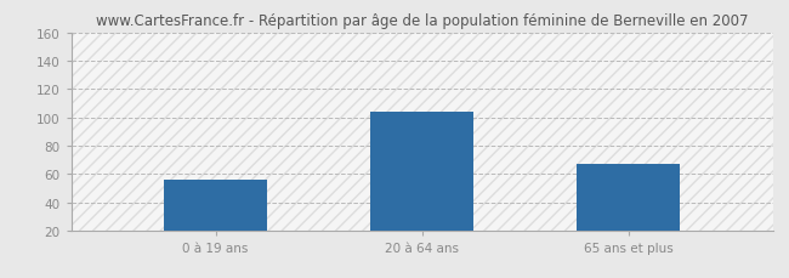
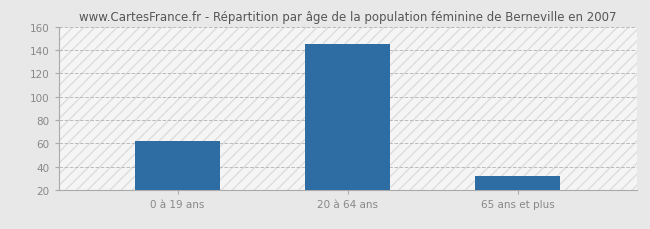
0 à 19 ans: 56 -> 62
20 à 64 ans: 104 -> 145
65 ans et plus: 67 -> 32
